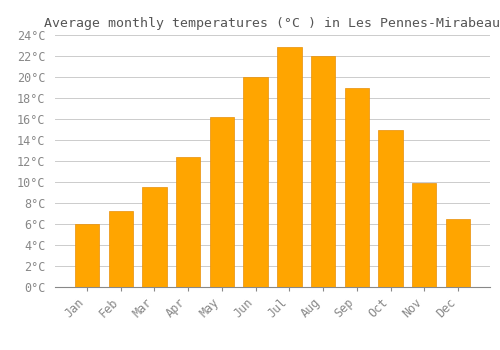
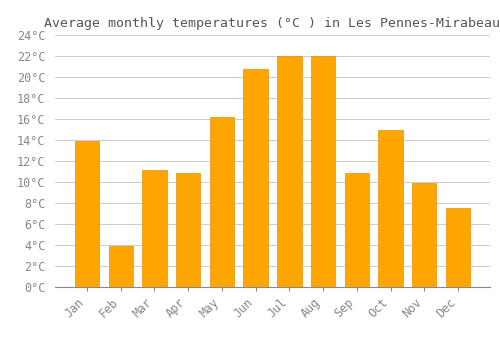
Jan: 6.0°C -> 13.9°C
Feb: 7.2°C -> 3.9°C
Mar: 9.5°C -> 11.1°C
Apr: 12.4°C -> 10.9°C
Jun: 20.0°C -> 20.8°C
Jul: 22.9°C -> 22.0°C
Sep: 19.0°C -> 10.9°C
Dec: 6.5°C -> 7.5°C
